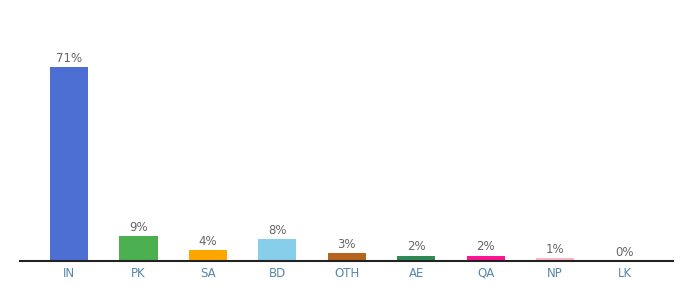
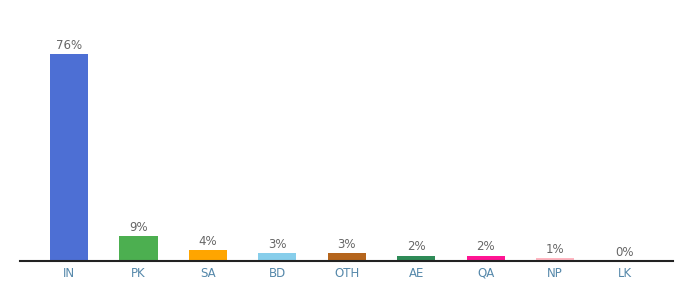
IN: 71% -> 76%
BD: 8% -> 3%
